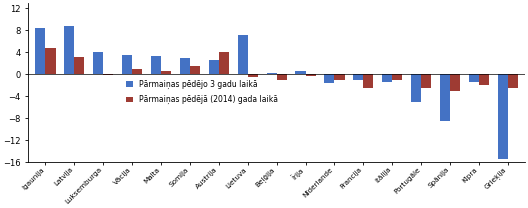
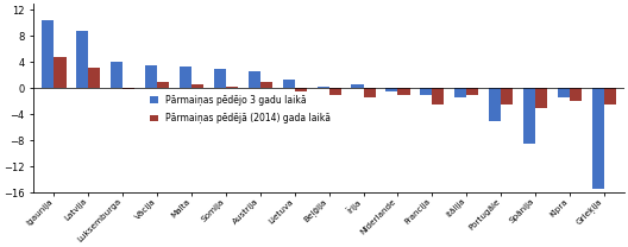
Pārmaiņas pēdējo 3 gadu laikā/Igaunija: 8.4 -> 10.5
Pārmaiņas pēdējā (2014) gada laikā/Somija: 1.4 -> 0.3
Pārmaiņas pēdējā (2014) gada laikā/Austrija: 4.0 -> 1.0
Pārmaiņas pēdējo 3 gadu laikā/Lietuva: 7.2 -> 1.3
Pārmaiņas pēdējā (2014) gada laikā/Īrija: -0.4 -> -1.5
Pārmaiņas pēdējo 3 gadu laikā/Nīderlande: -1.6 -> -0.5
